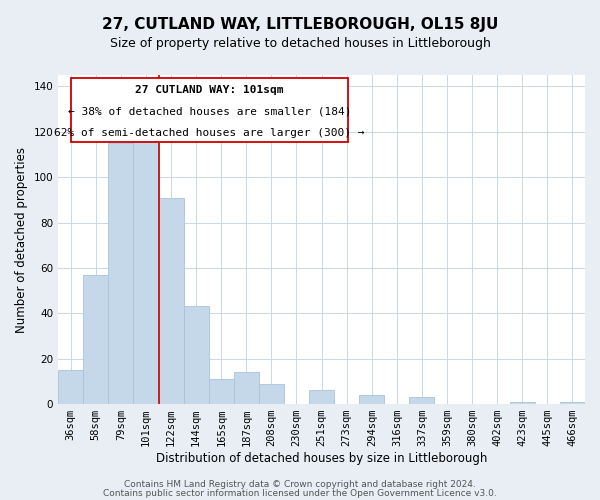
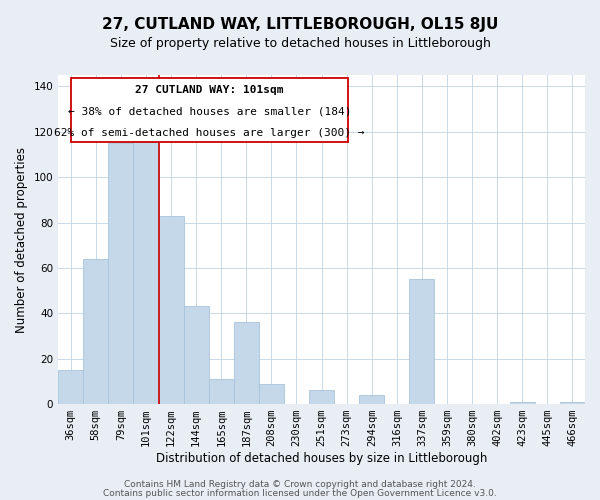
58sqm: 57 -> 64
122sqm: 91 -> 83
187sqm: 14 -> 36
337sqm: 3 -> 55
